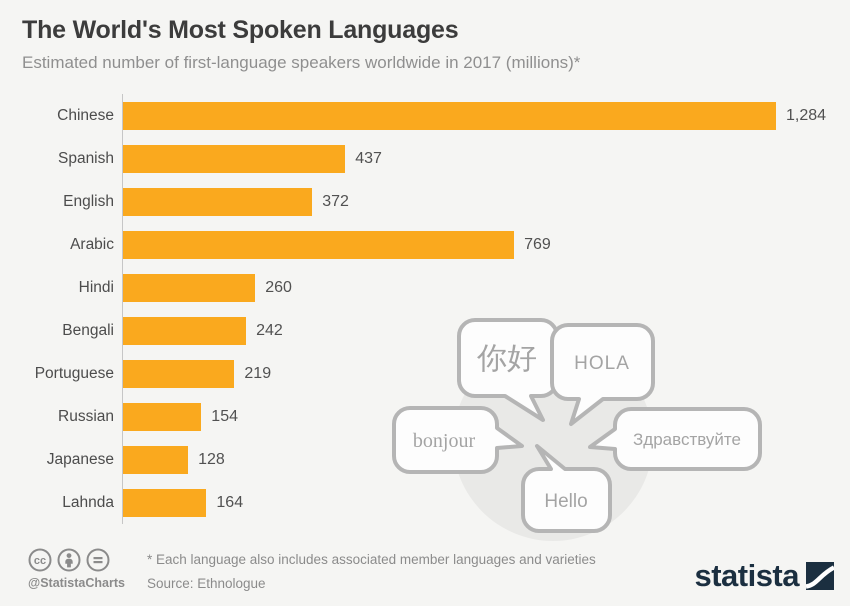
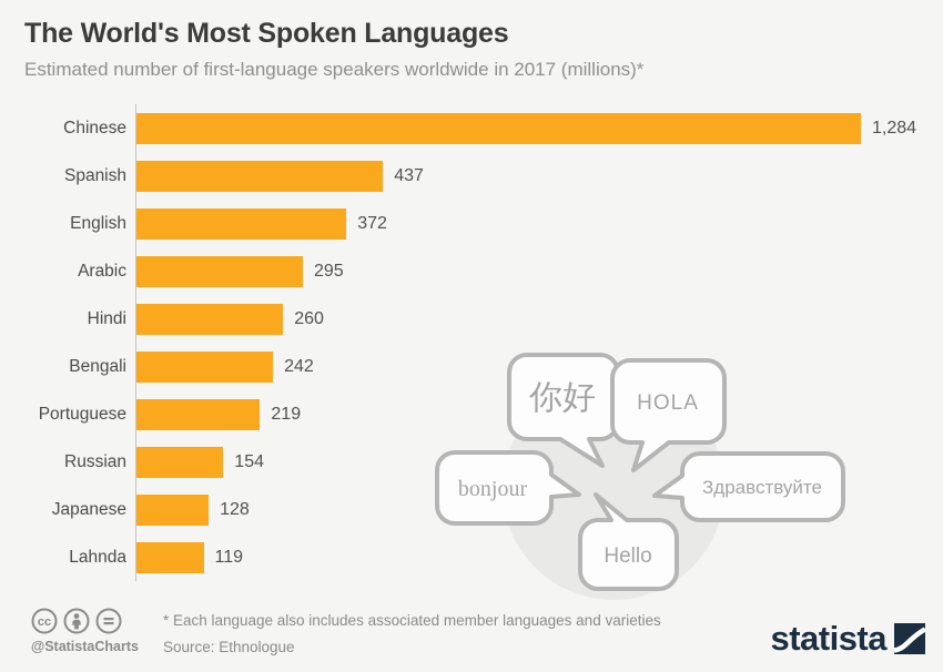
Arabic: 769 -> 295
Lahnda: 164 -> 119
